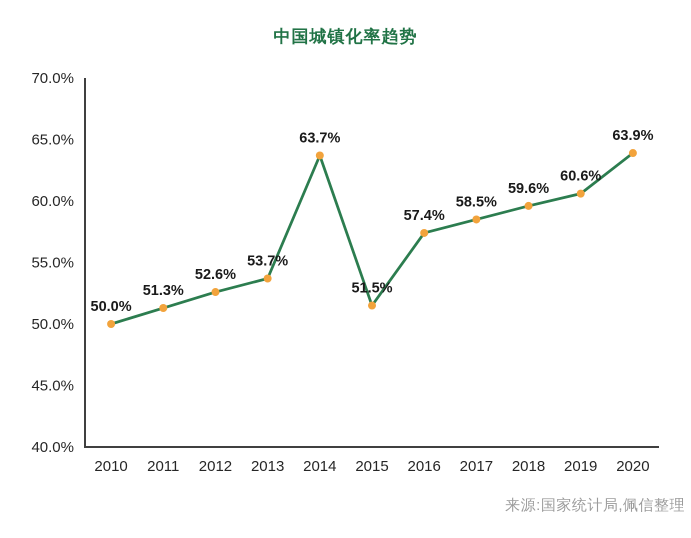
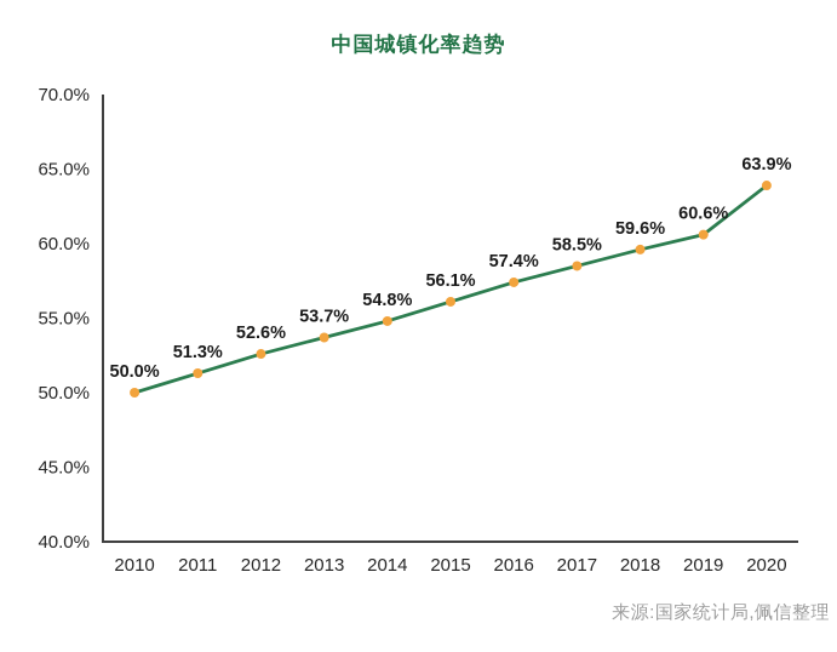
2014: 63.7% -> 54.8%
2015: 51.5% -> 56.1%
